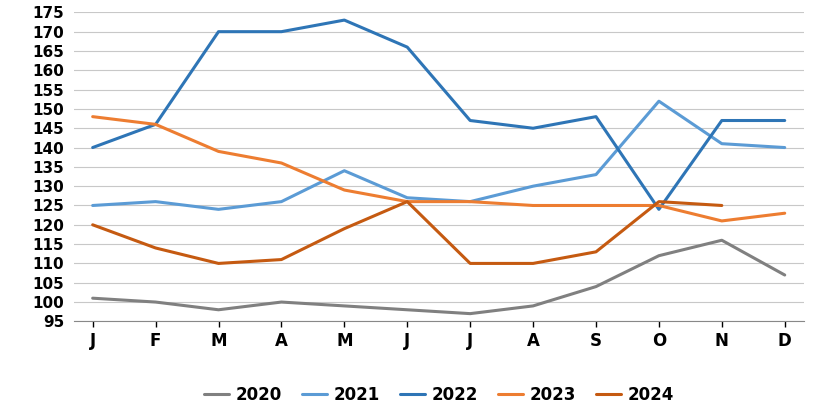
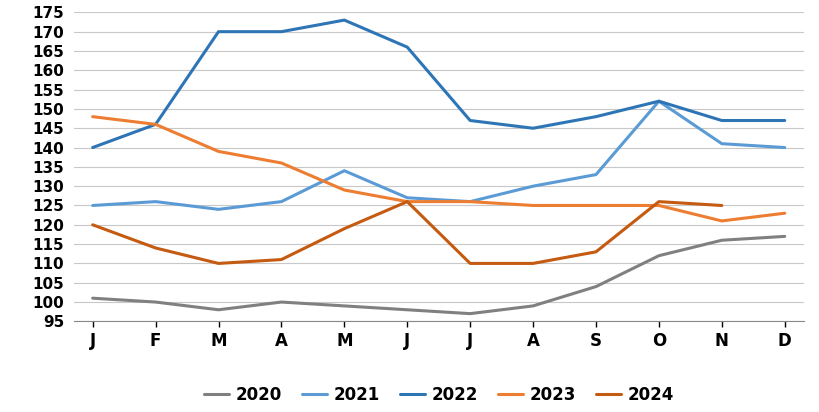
2022/O: 124 -> 152
2020/D: 107 -> 117
